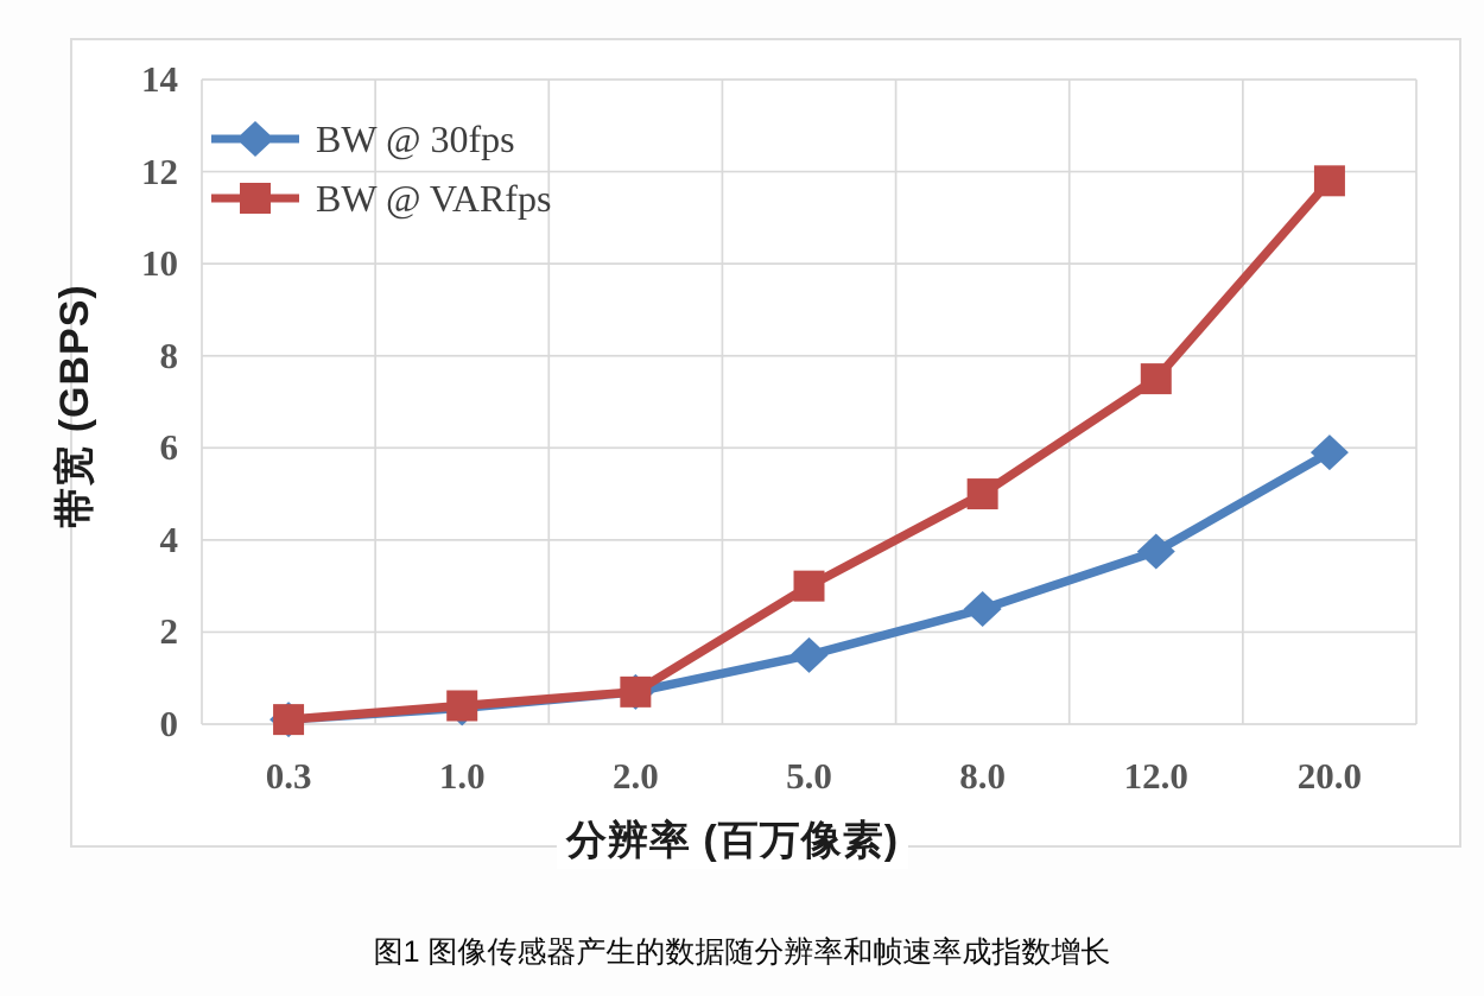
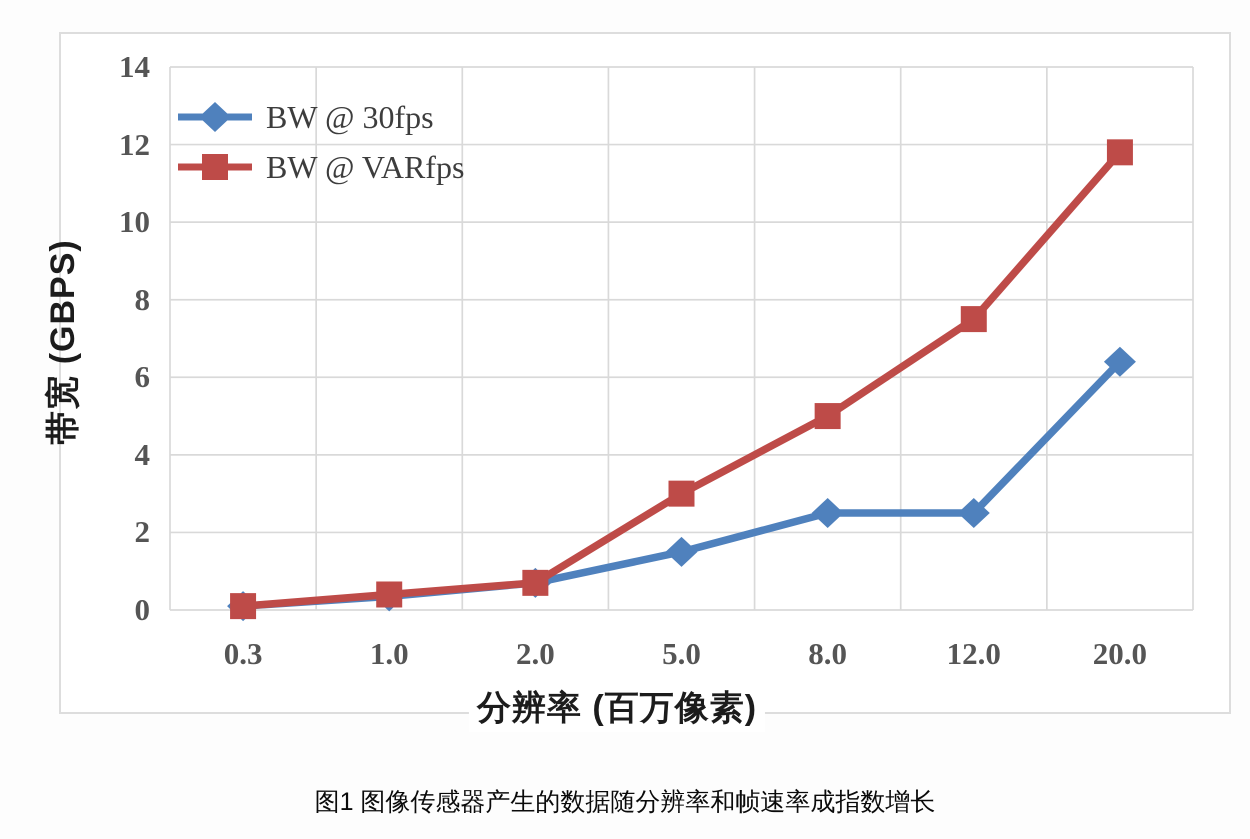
BW @ 30fps/12.0: 3.8 -> 2.5
BW @ 30fps/20.0: 5.9 -> 6.4
